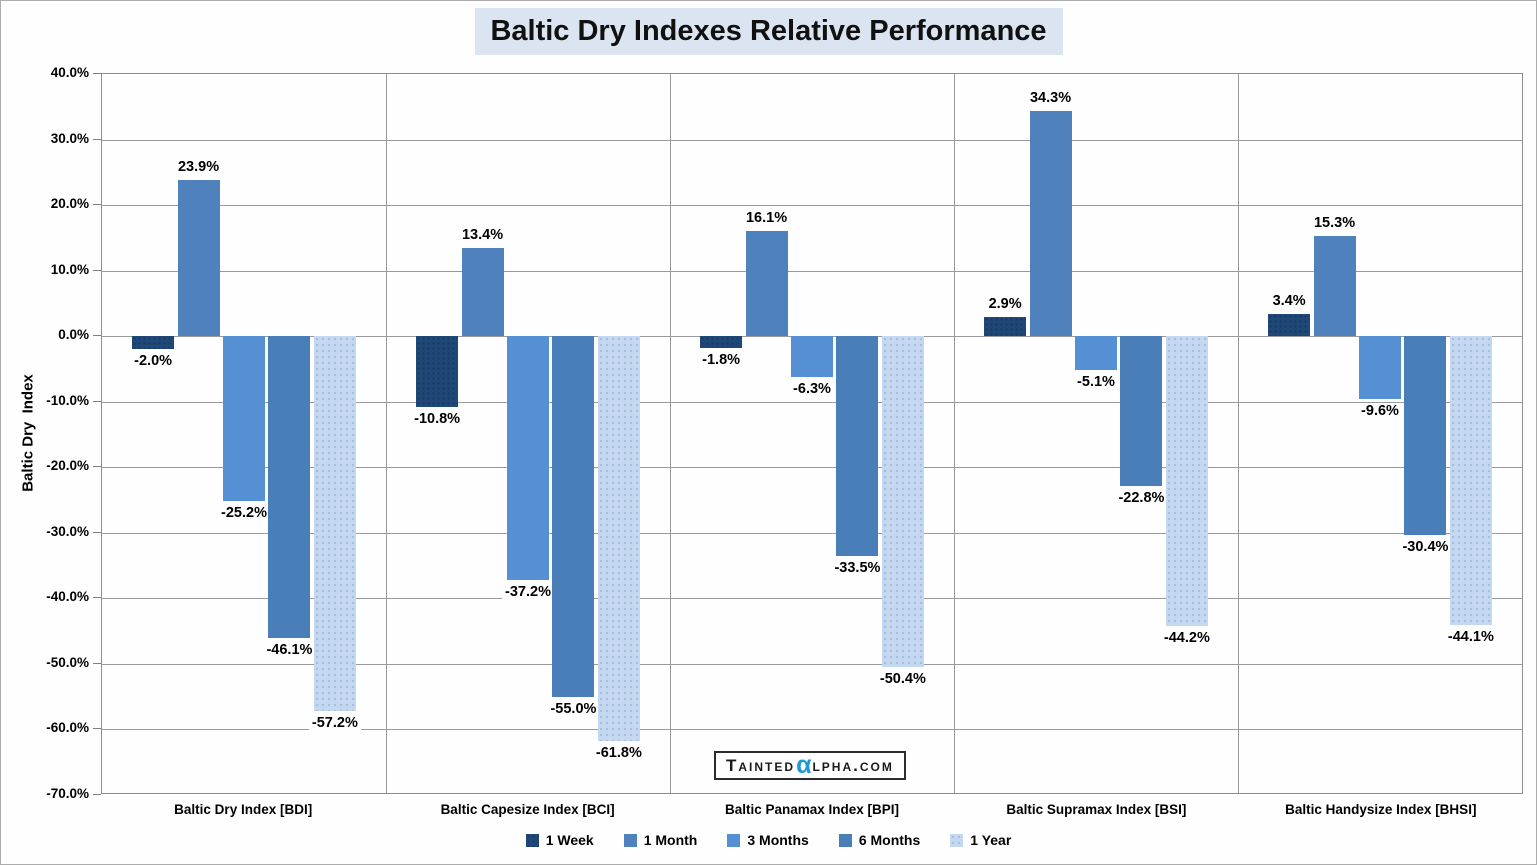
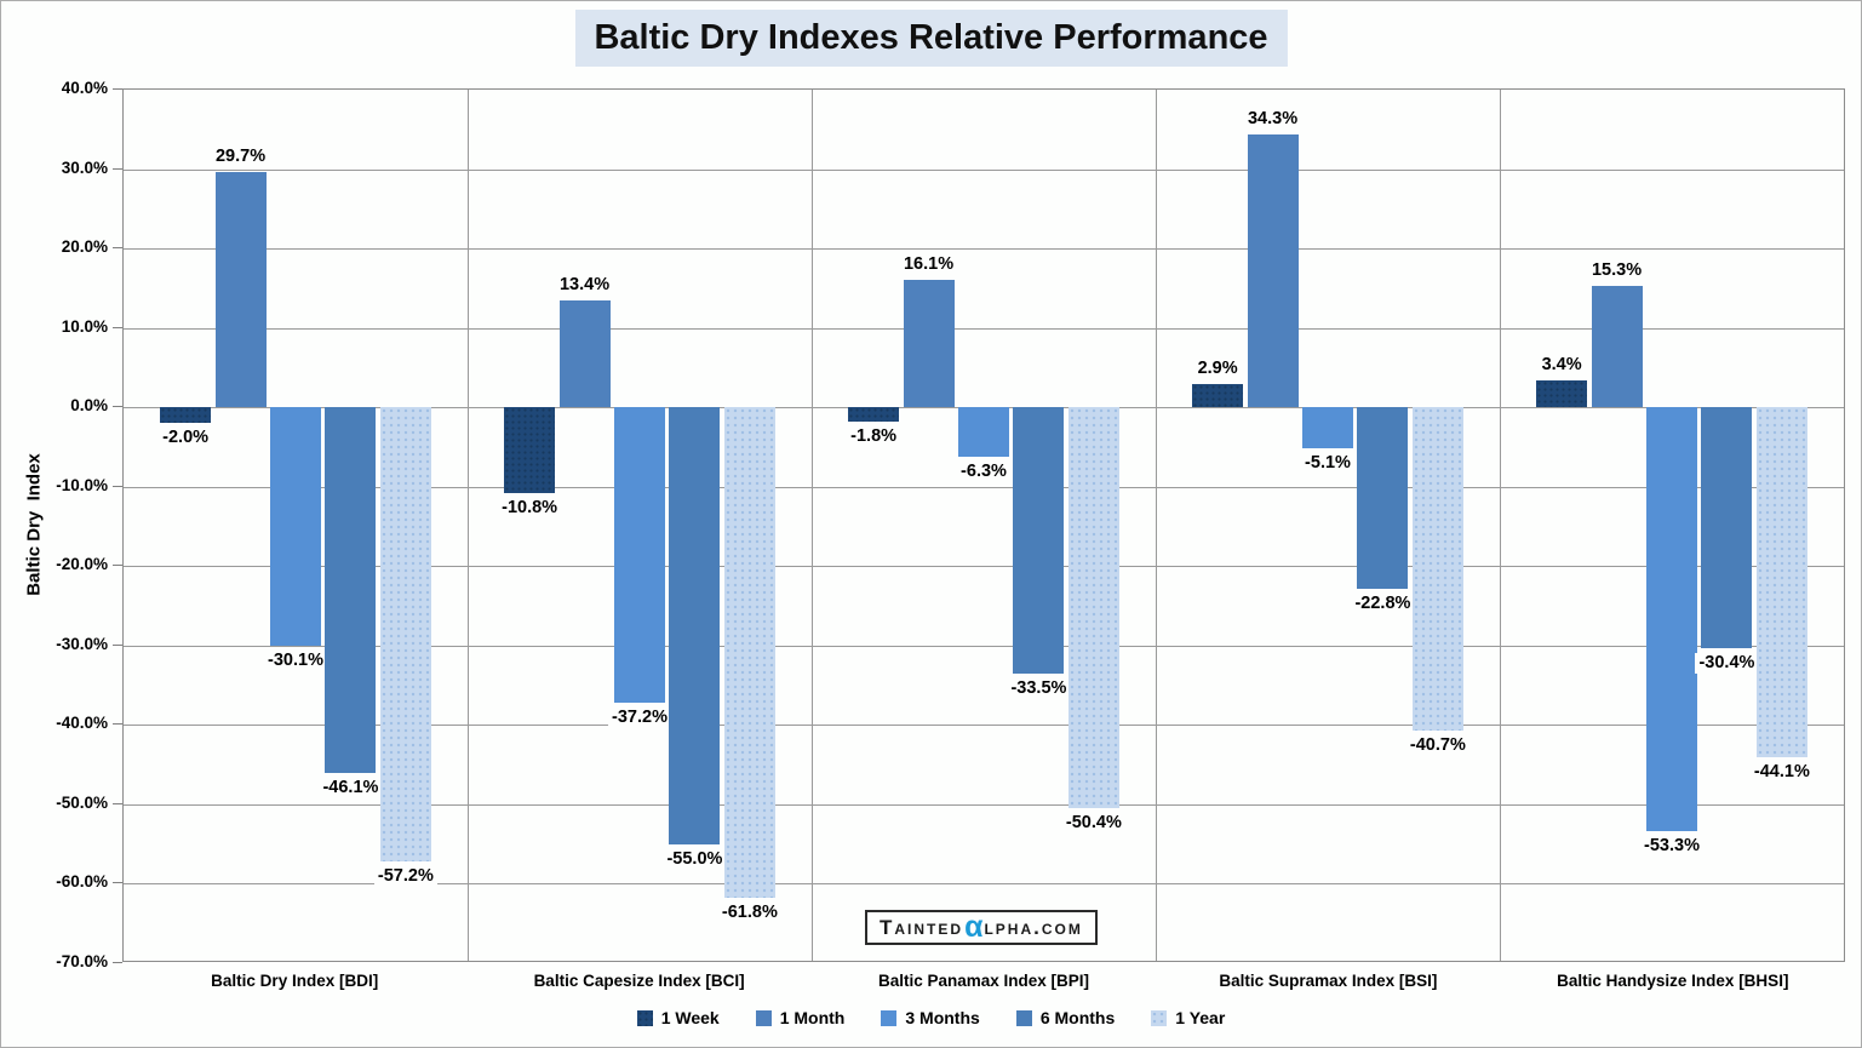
1 Month/Baltic Dry Index [BDI]: 23.9% -> 29.7%
3 Months/Baltic Dry Index [BDI]: -25.2% -> -30.1%
1 Year/Baltic Supramax Index [BSI]: -44.2% -> -40.7%
3 Months/Baltic Handysize Index [BHSI]: -9.6% -> -53.3%
